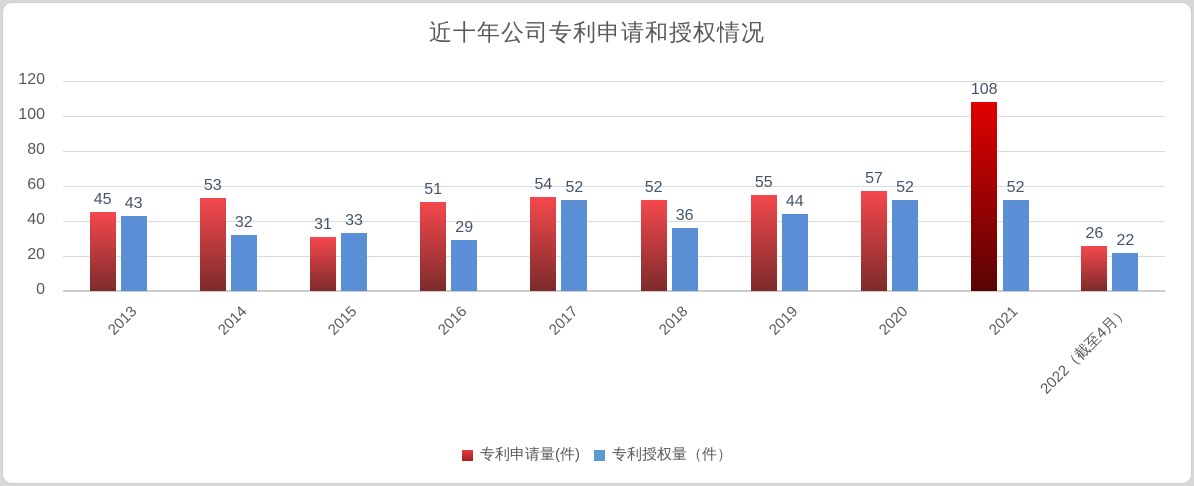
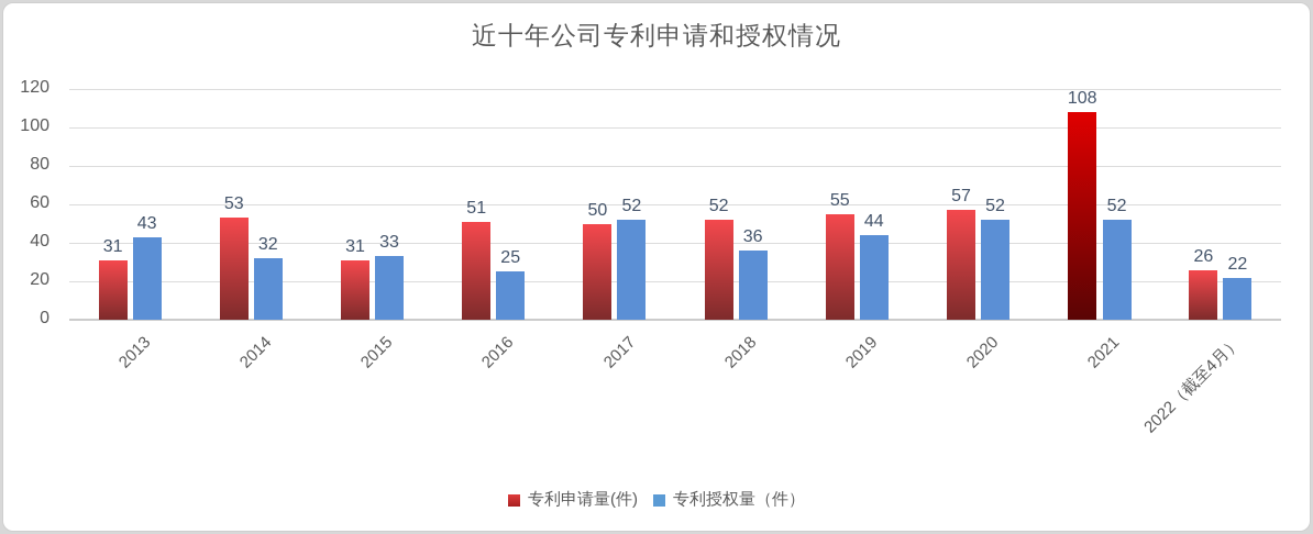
专利申请量(件)/2013: 45 -> 31
专利授权量（件）/2016: 29 -> 25
专利申请量(件)/2017: 54 -> 50
